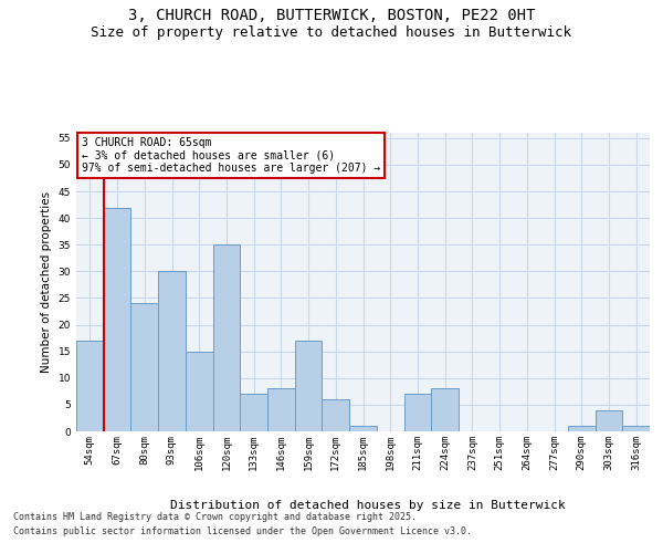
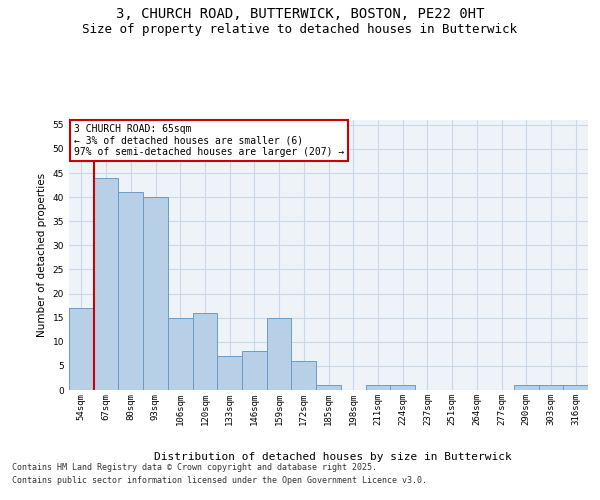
67sqm: 42 -> 44
80sqm: 24 -> 41
93sqm: 30 -> 40
120sqm: 35 -> 16
159sqm: 17 -> 15
211sqm: 7 -> 1
224sqm: 8 -> 1
303sqm: 4 -> 1
